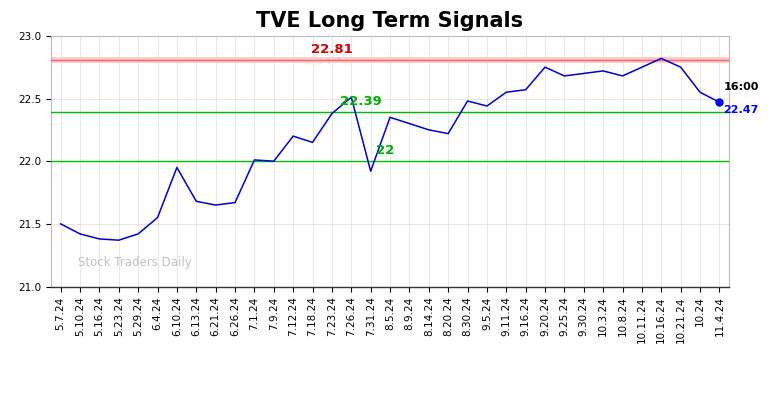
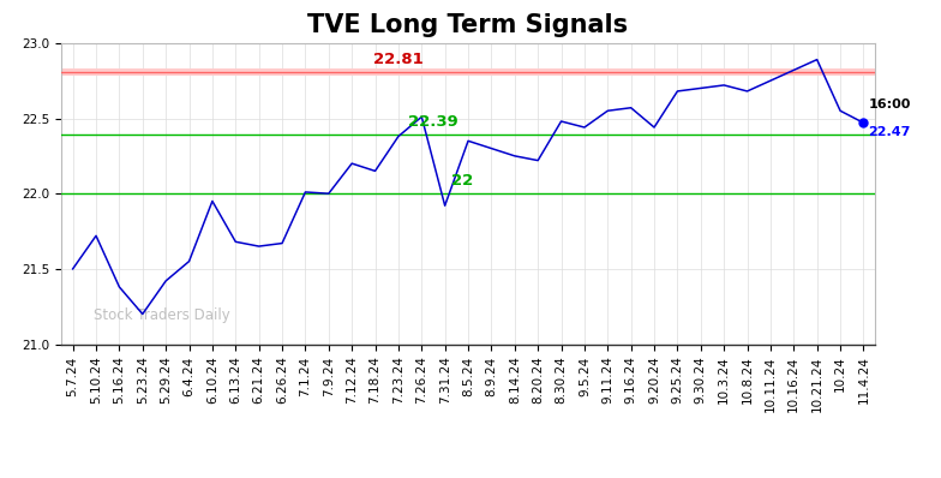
5.10.24: 21.42 -> 21.72
5.23.24: 21.37 -> 21.20
9.20.24: 22.75 -> 22.44
10.21.24: 22.75 -> 22.89
